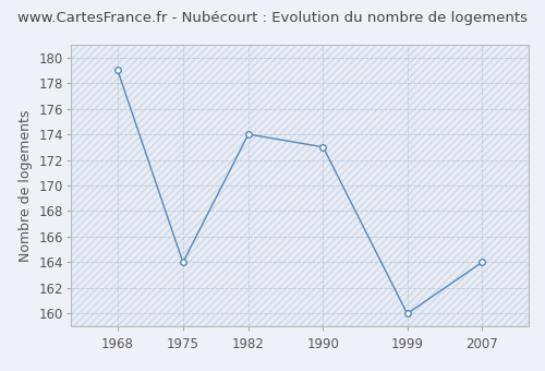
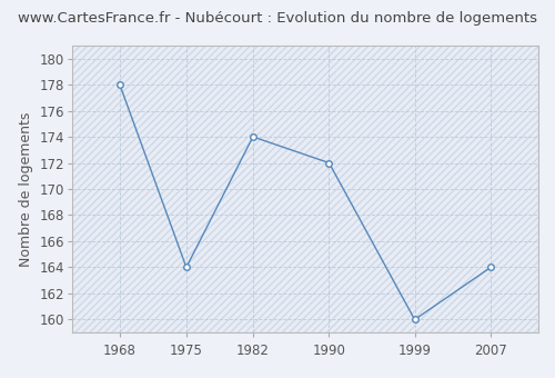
1968: 179 -> 178
1990: 173 -> 172
